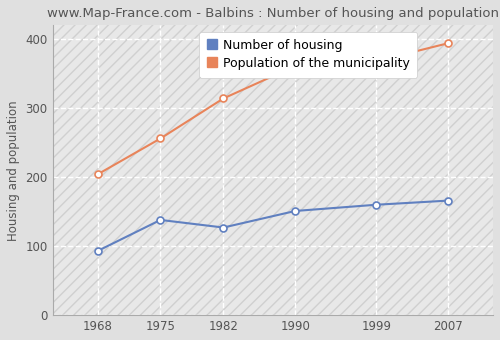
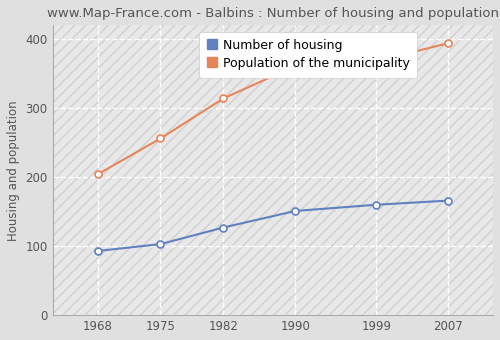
Number of housing/1975: 138 -> 103
